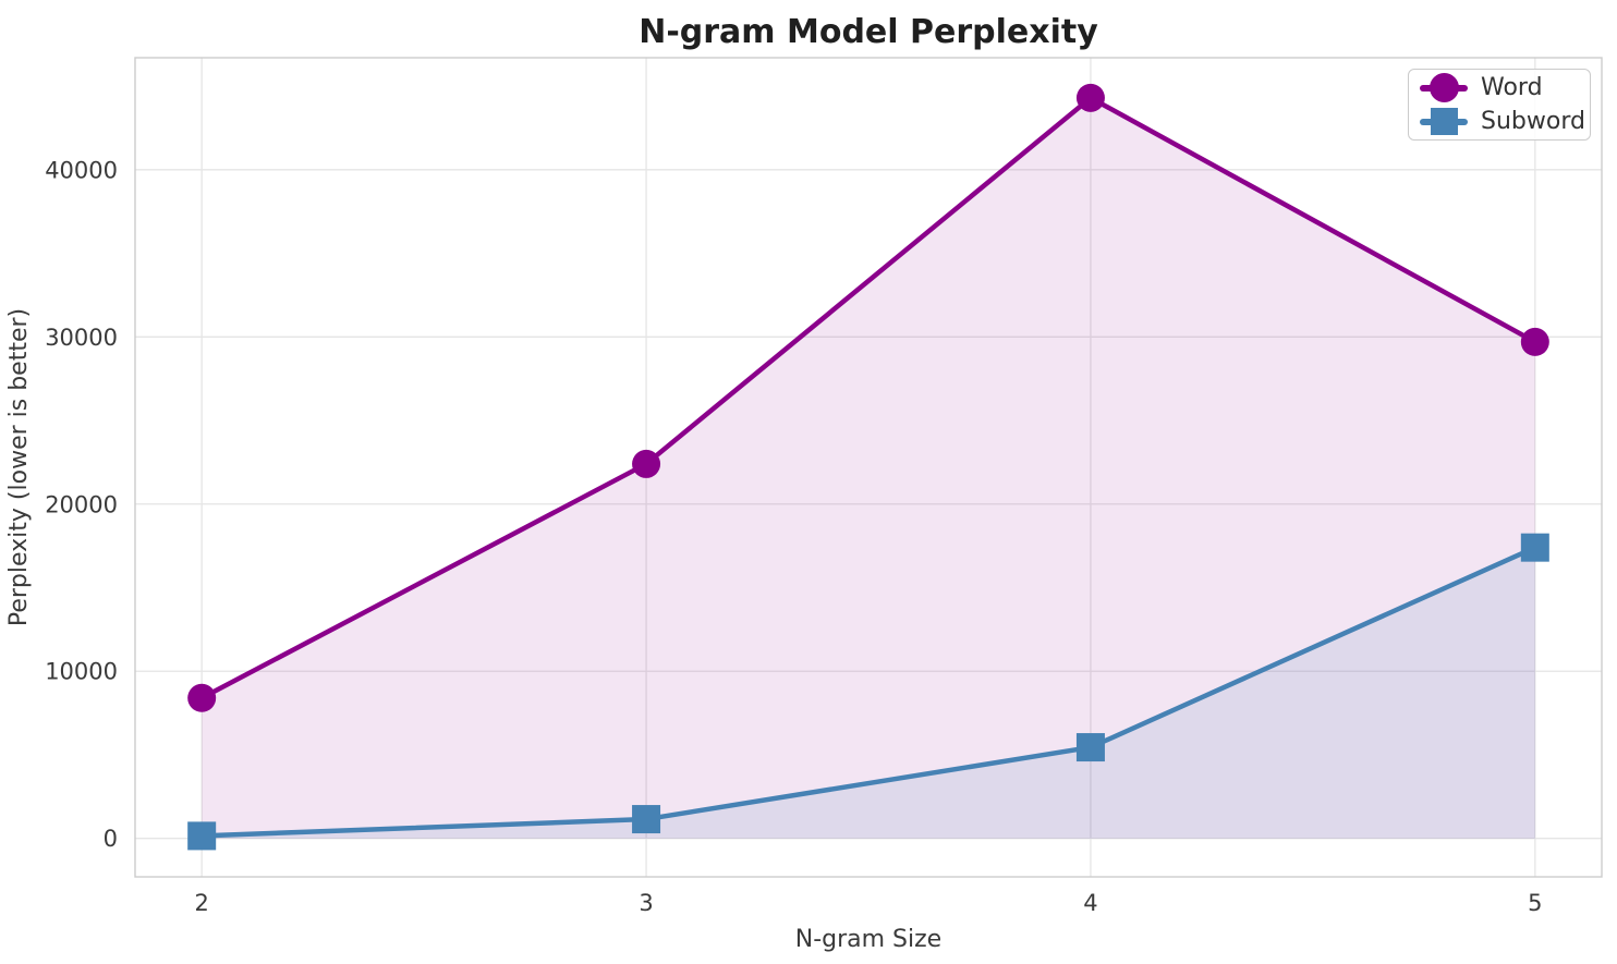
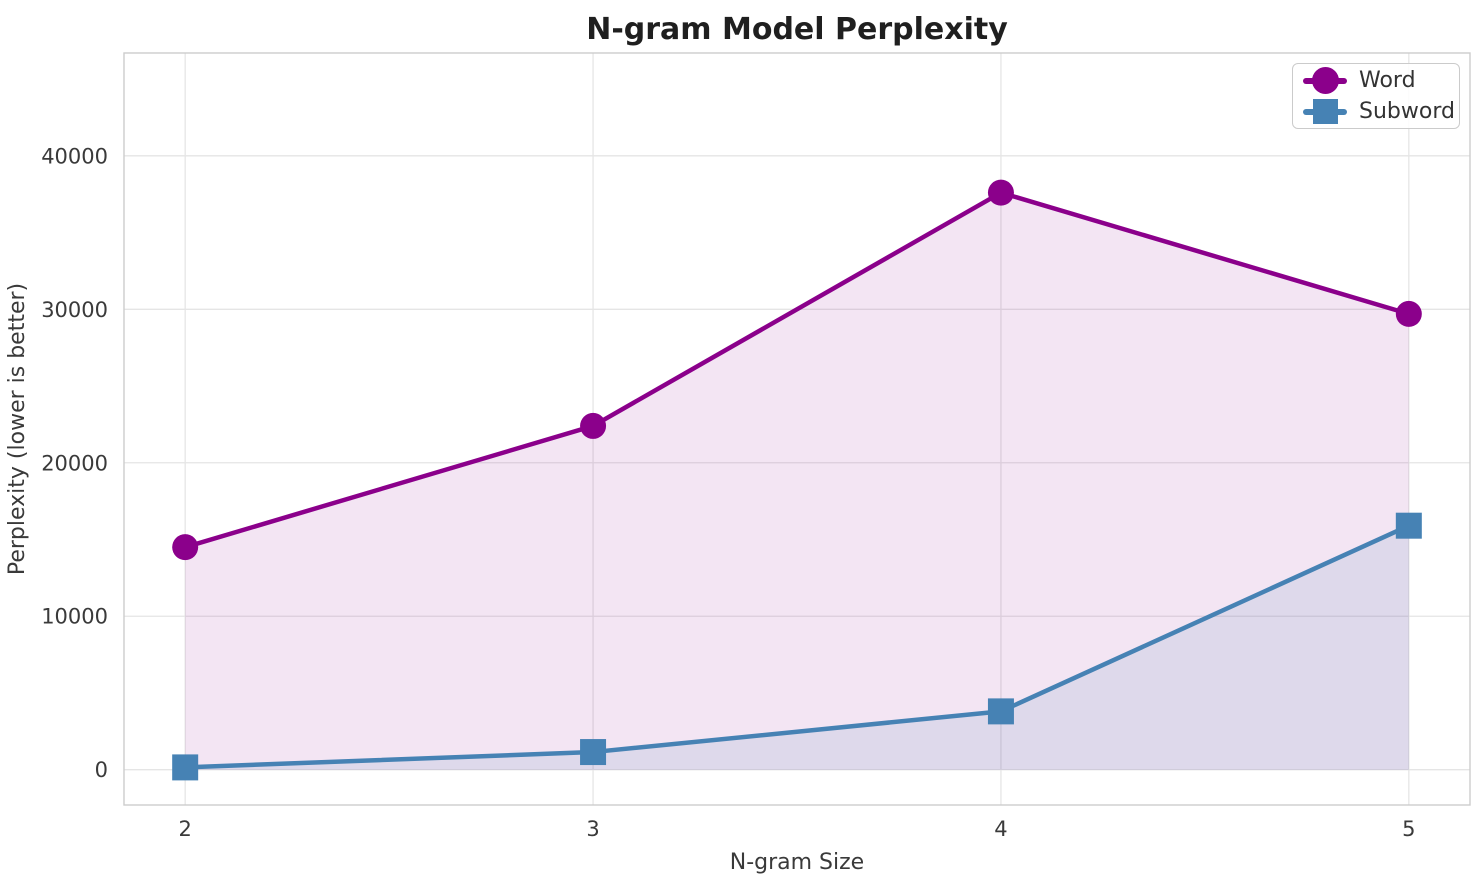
Word/2: 8400 -> 14500
Word/4: 44300 -> 37600
Subword/4: 5400 -> 3800
Subword/5: 17400 -> 15900
